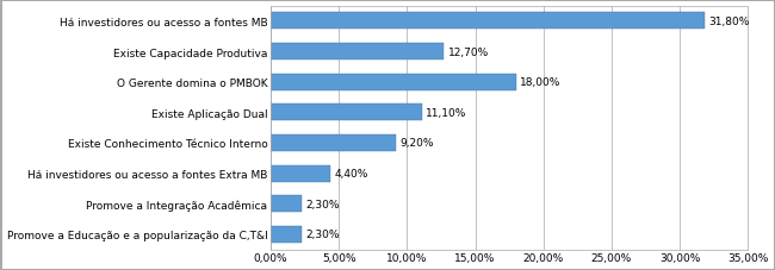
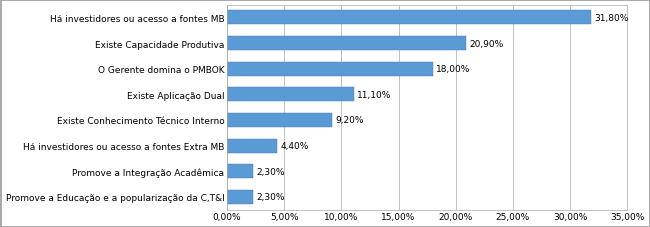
Existe Capacidade Produtiva: 12,70% -> 20,90%
